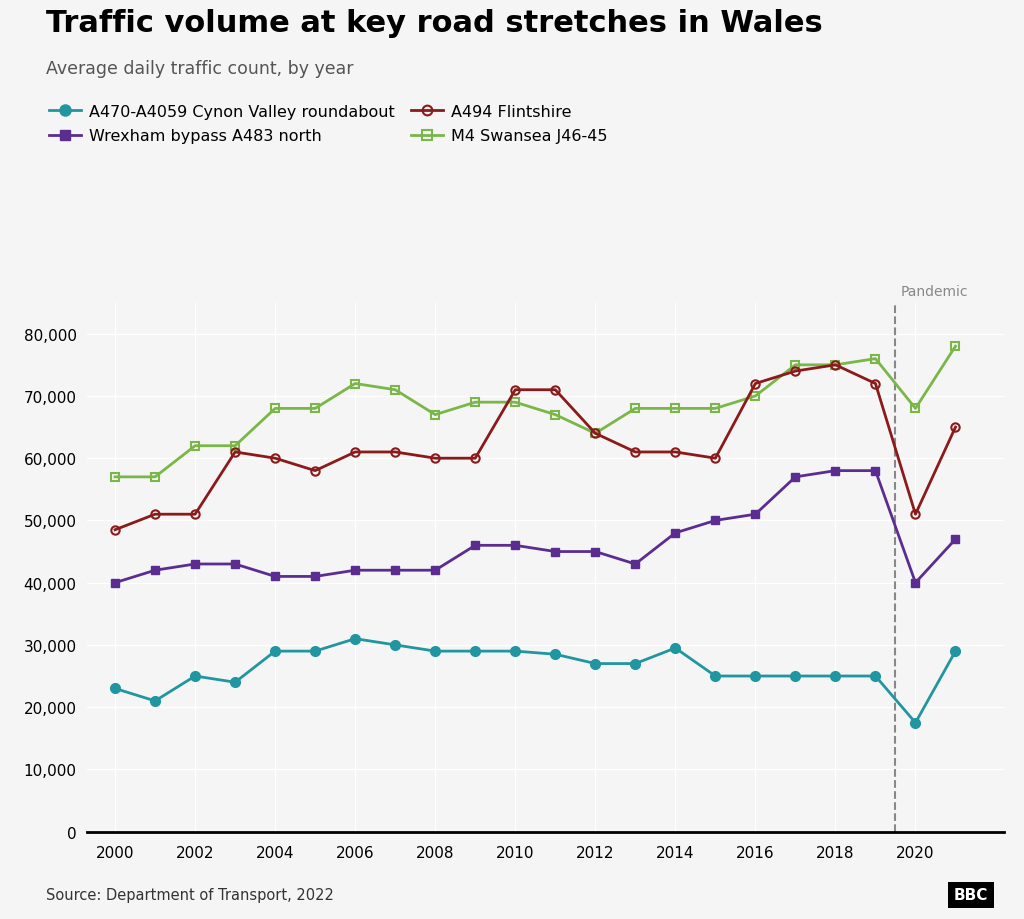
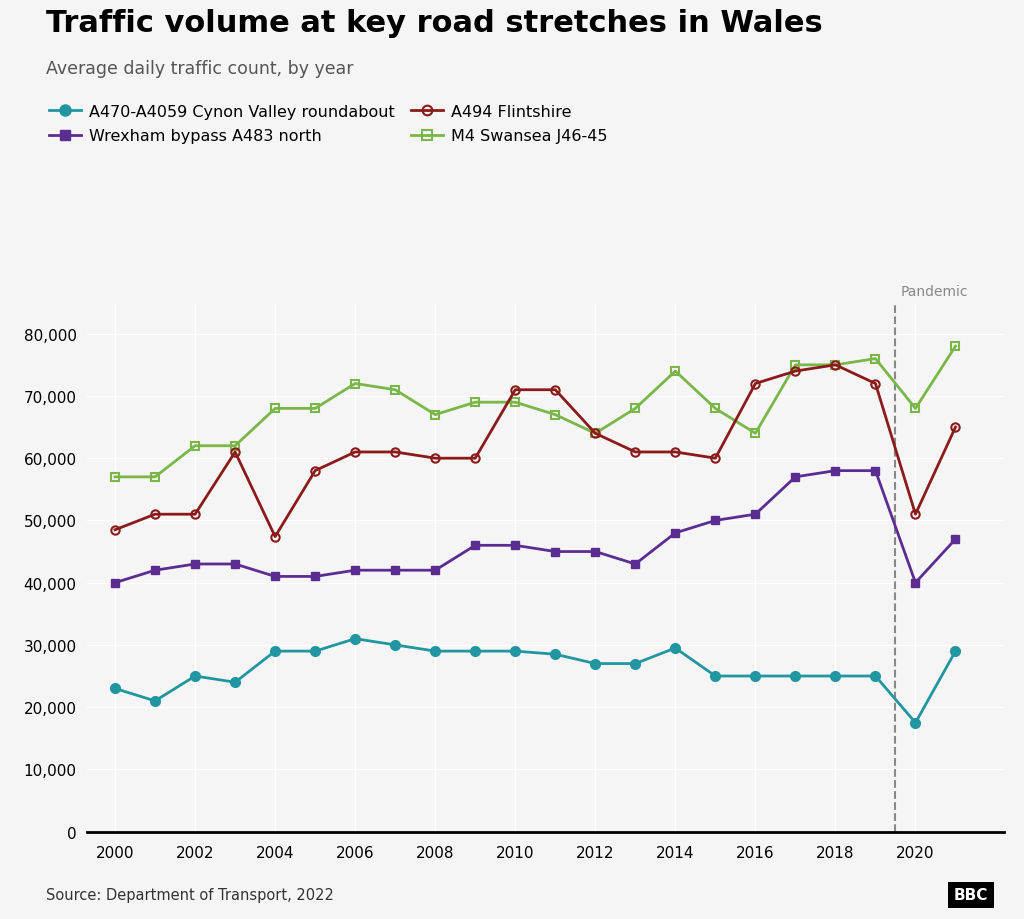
A494 Flintshire/2004: 60,000 -> 47,400
M4 Swansea J46-45/2014: 68,000 -> 74,000
M4 Swansea J46-45/2016: 70,000 -> 64,000
